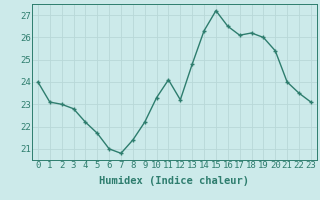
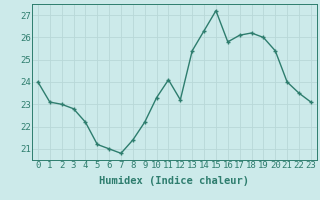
5: 21.7 -> 21.2
13: 24.8 -> 25.4
16: 26.5 -> 25.8
